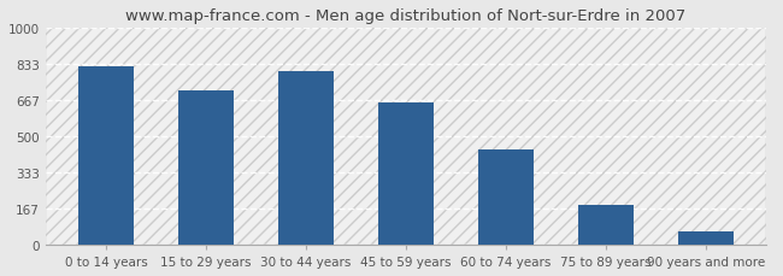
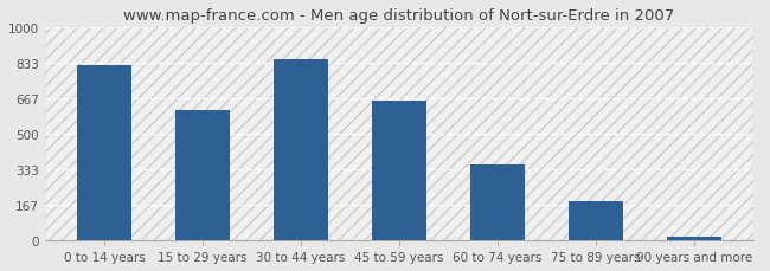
15 to 29 years: 710 -> 610
30 to 44 years: 800 -> 850
60 to 74 years: 440 -> 360
90 years and more: 60 -> 20
